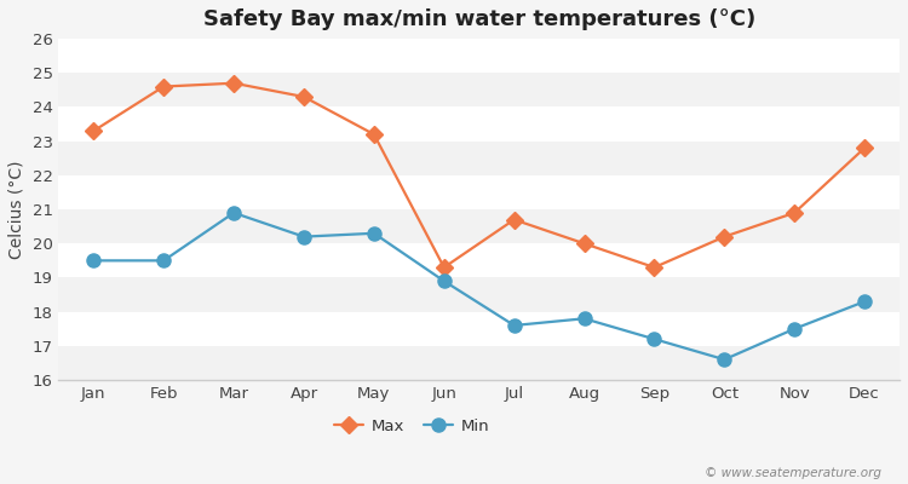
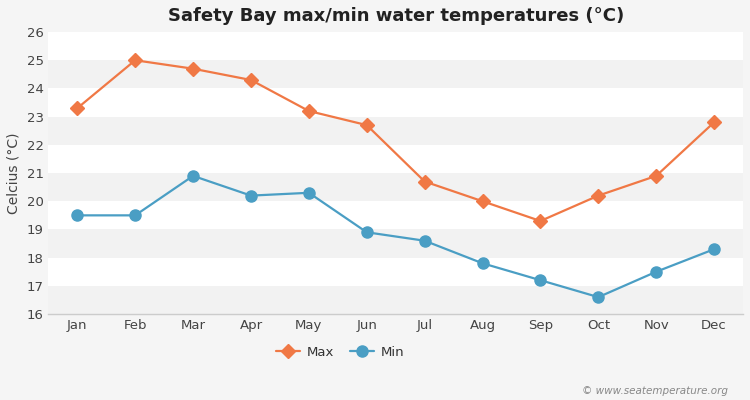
Max/Feb: 24.6 -> 25.0
Max/Jun: 19.3 -> 22.7
Min/Jul: 17.6 -> 18.6
